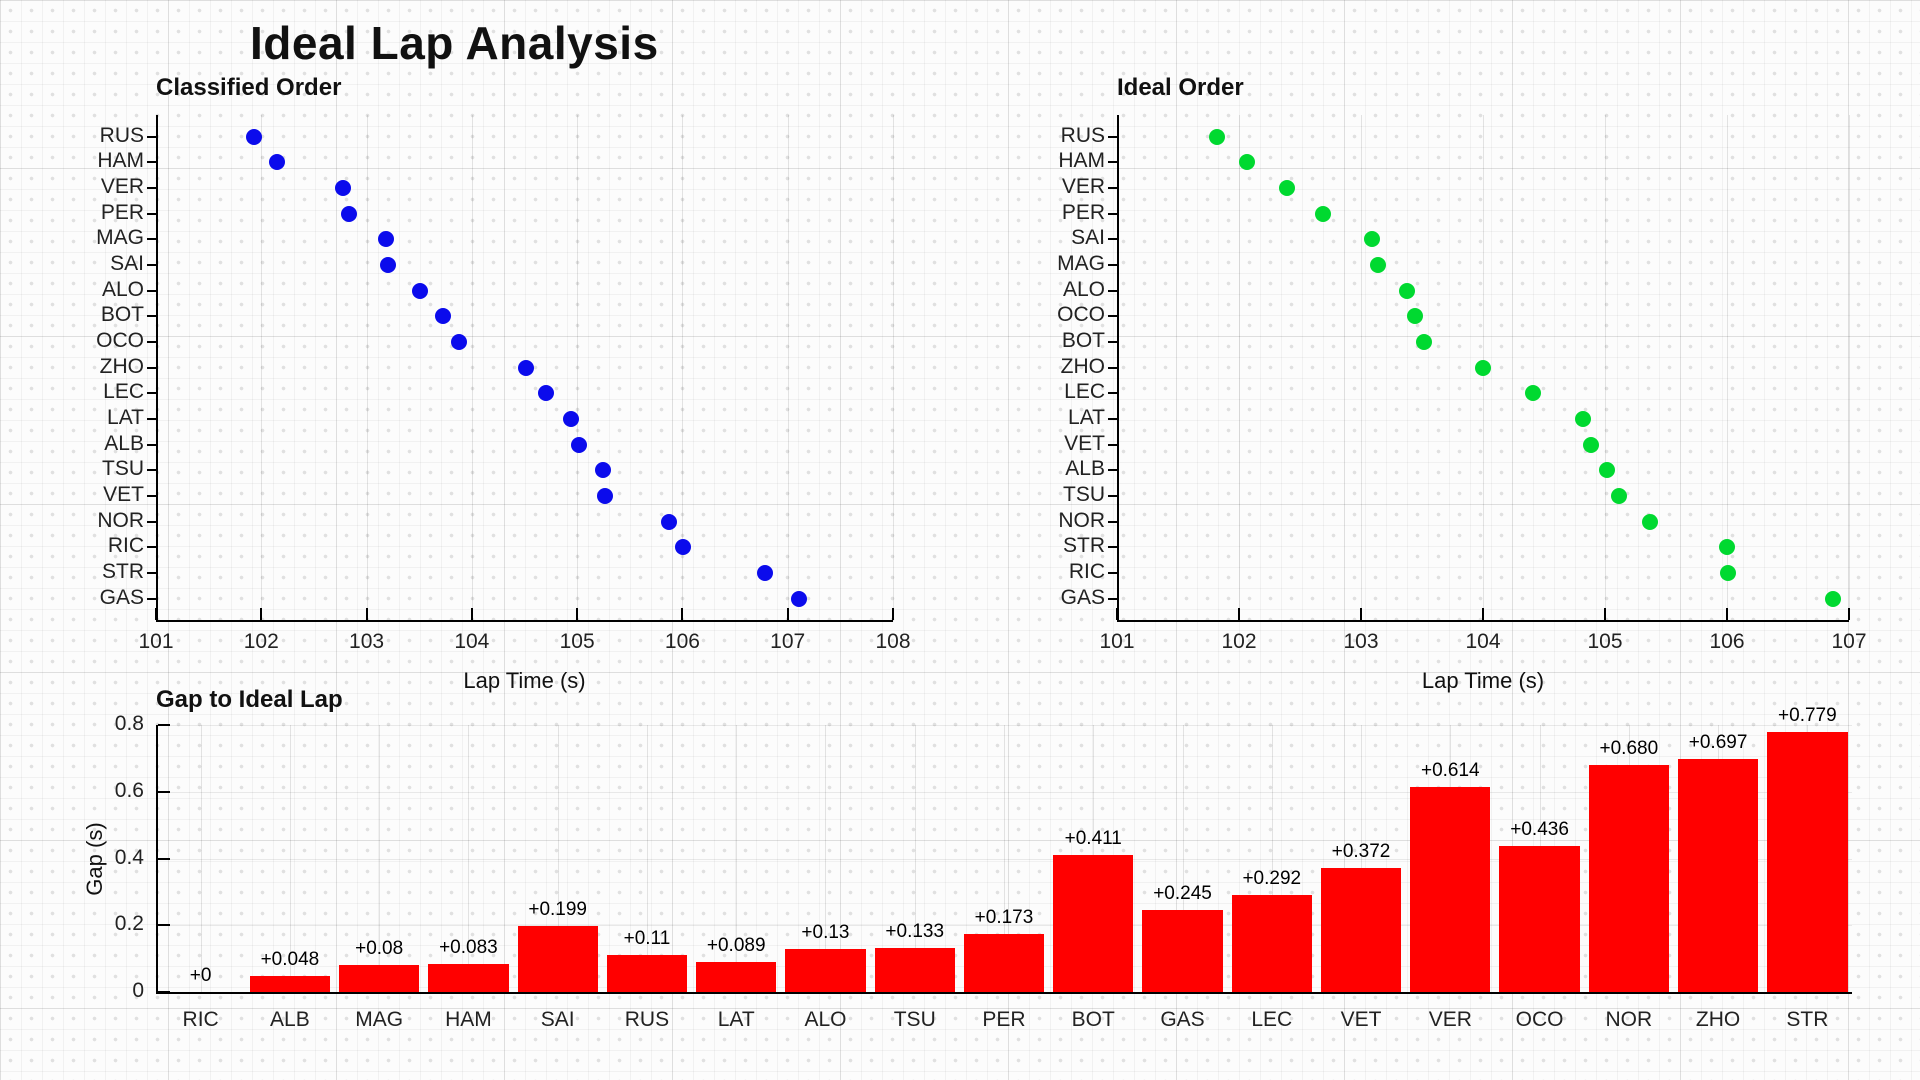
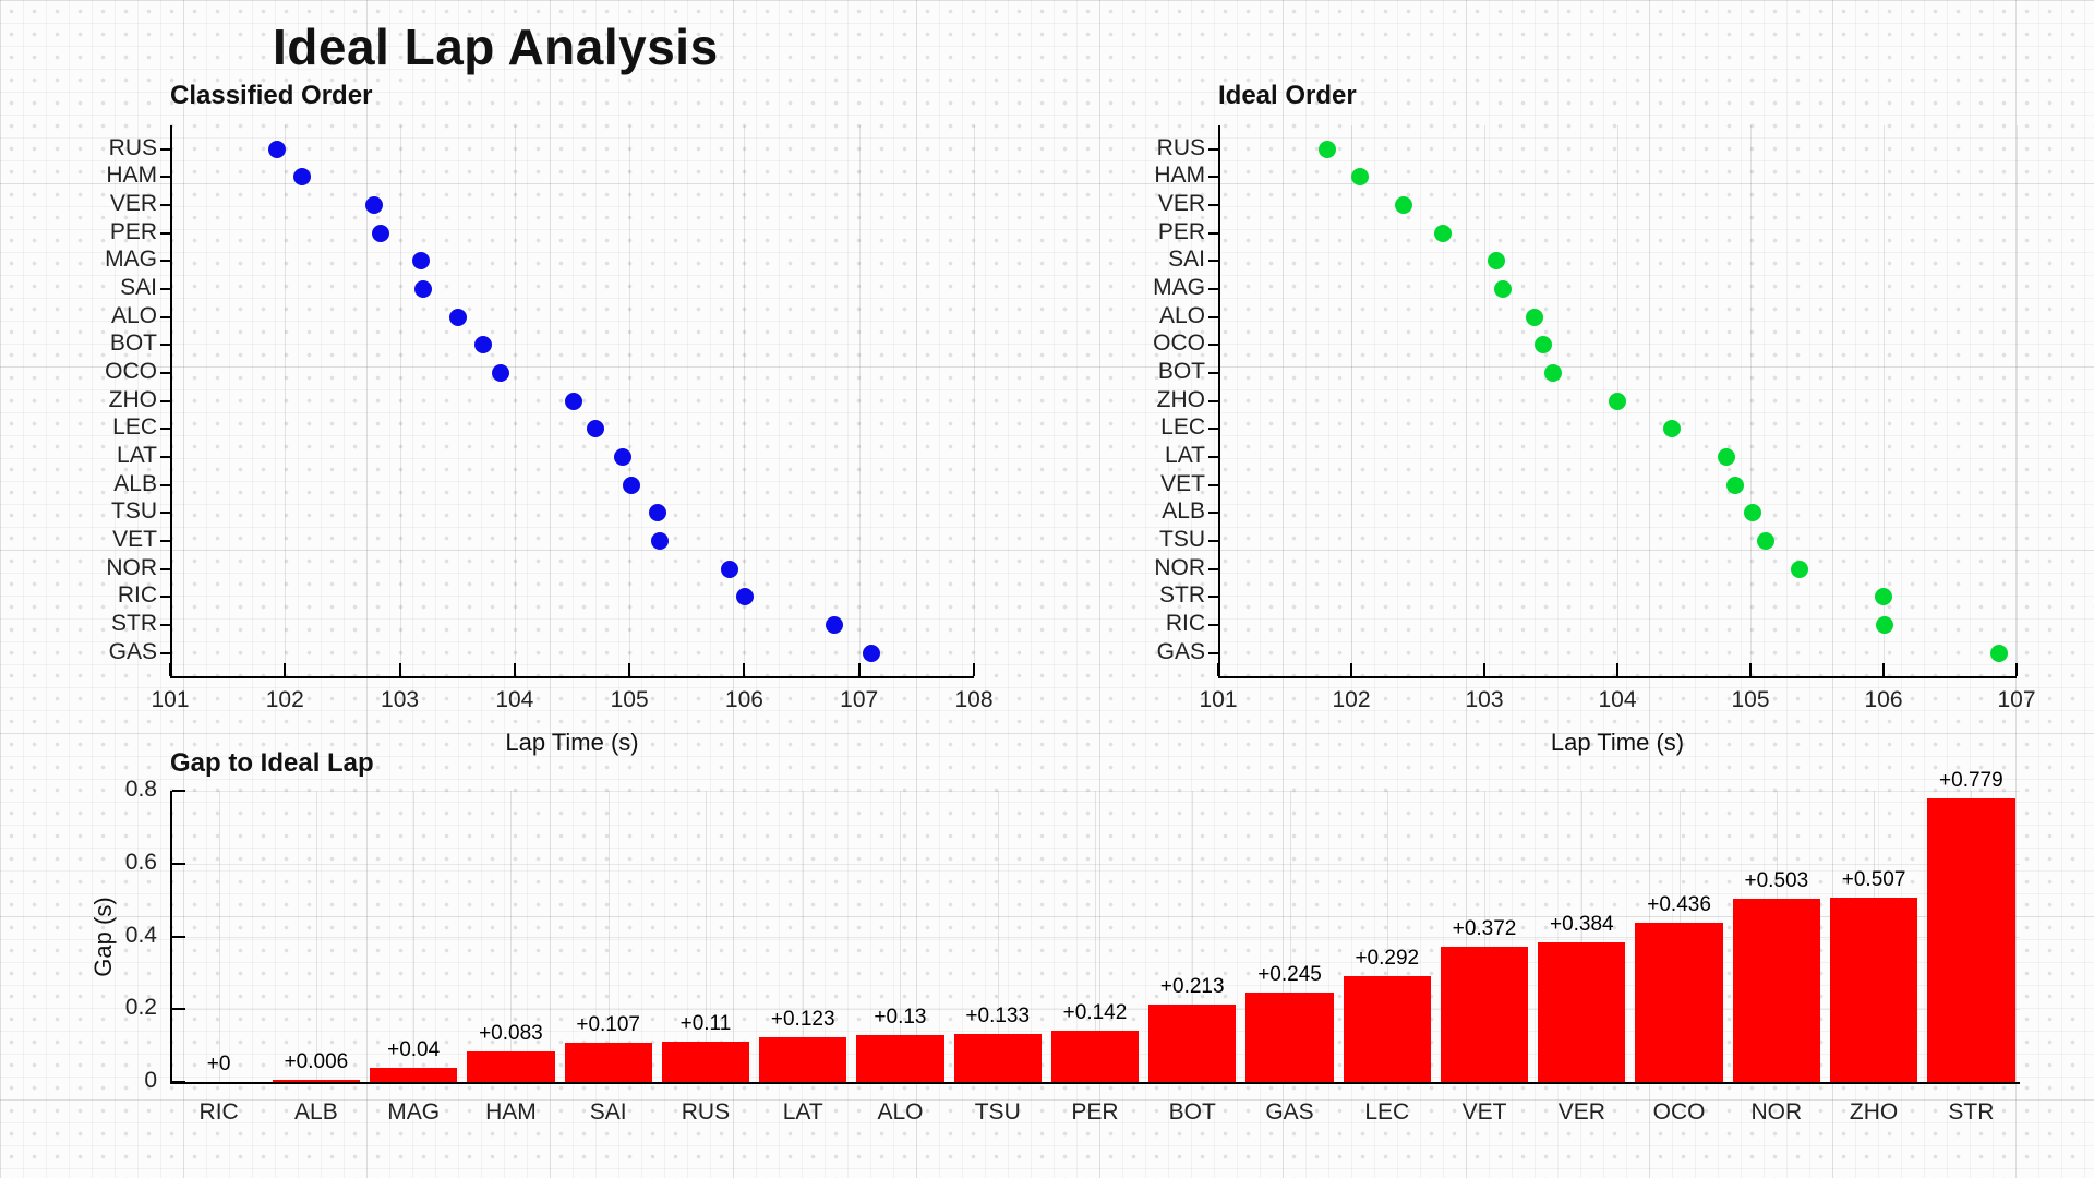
Gap to Ideal Lap/ALB: +0.048 -> +0.006
Gap to Ideal Lap/MAG: +0.08 -> +0.04
Gap to Ideal Lap/SAI: +0.199 -> +0.107
Gap to Ideal Lap/LAT: +0.089 -> +0.123
Gap to Ideal Lap/PER: +0.173 -> +0.142
Gap to Ideal Lap/BOT: +0.411 -> +0.213
Gap to Ideal Lap/VER: +0.614 -> +0.384
Gap to Ideal Lap/NOR: +0.680 -> +0.503
Gap to Ideal Lap/ZHO: +0.697 -> +0.507
